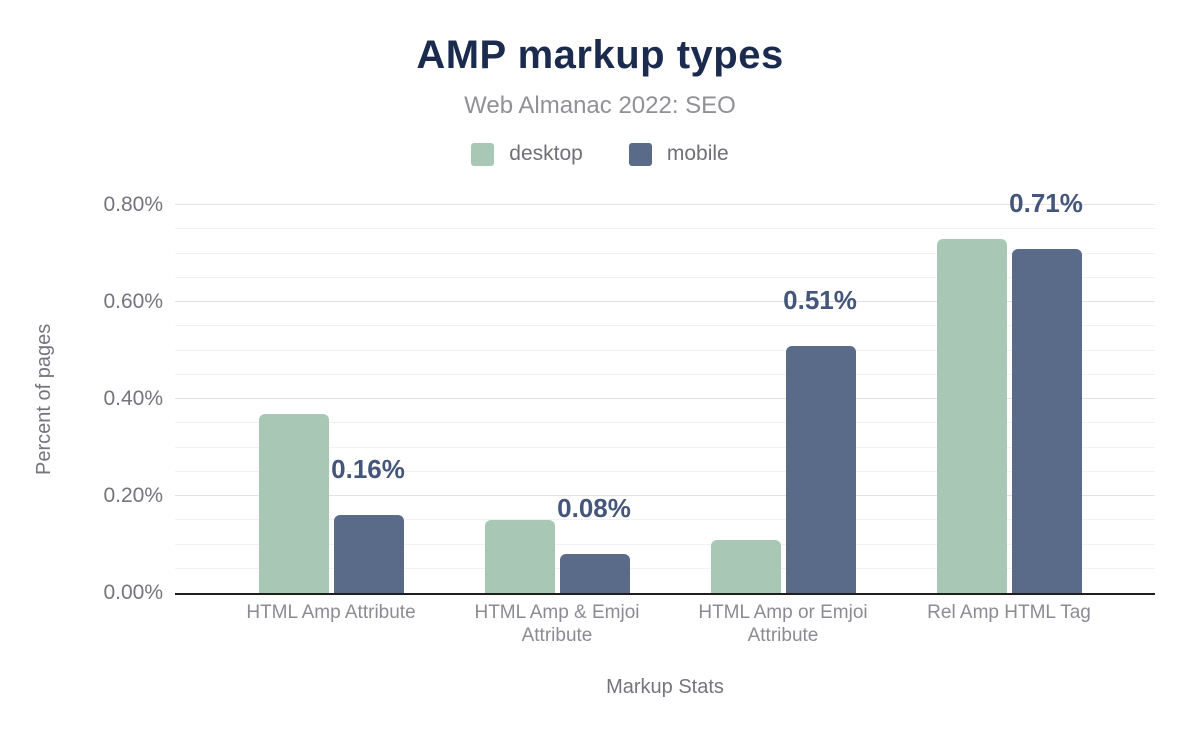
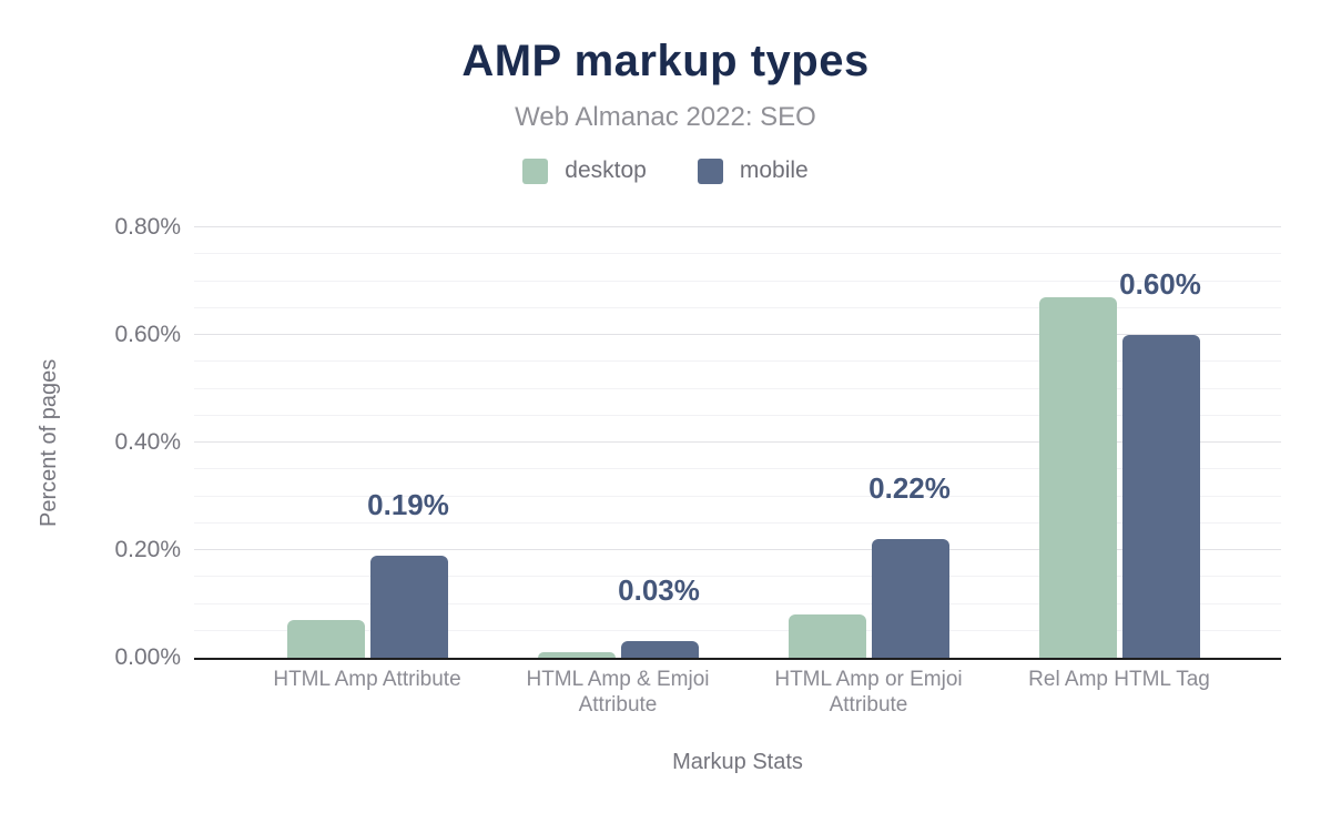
desktop/HTML Amp Attribute: 0.37% -> 0.07%
mobile/HTML Amp Attribute: 0.16% -> 0.19%
desktop/HTML Amp & Emjoi Attribute: 0.15% -> 0.01%
mobile/HTML Amp & Emjoi Attribute: 0.08% -> 0.03%
desktop/HTML Amp or Emjoi Attribute: 0.11% -> 0.08%
mobile/HTML Amp or Emjoi Attribute: 0.51% -> 0.22%
desktop/Rel Amp HTML Tag: 0.73% -> 0.67%
mobile/Rel Amp HTML Tag: 0.71% -> 0.60%
